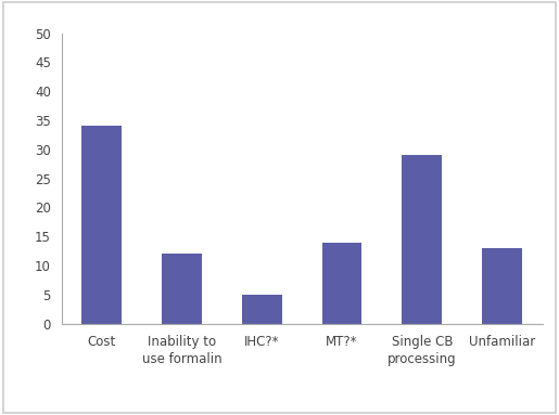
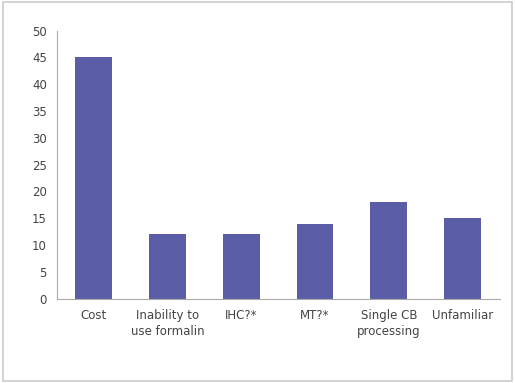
Cost: 34 -> 45
IHC?*: 5 -> 12
Single CB processing: 29 -> 18
Unfamiliar: 13 -> 15
